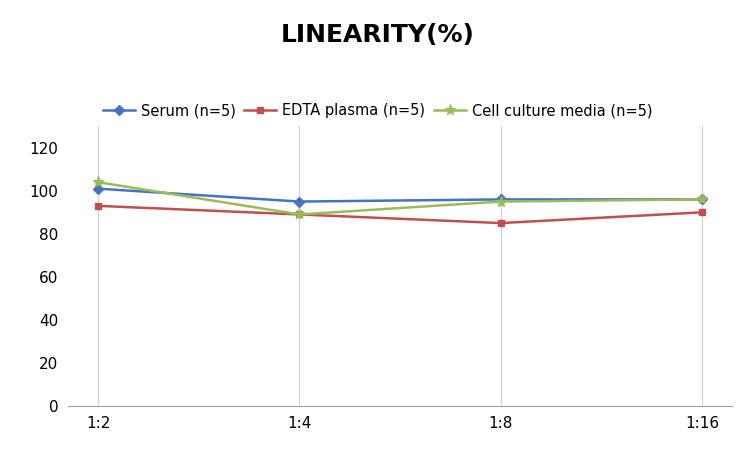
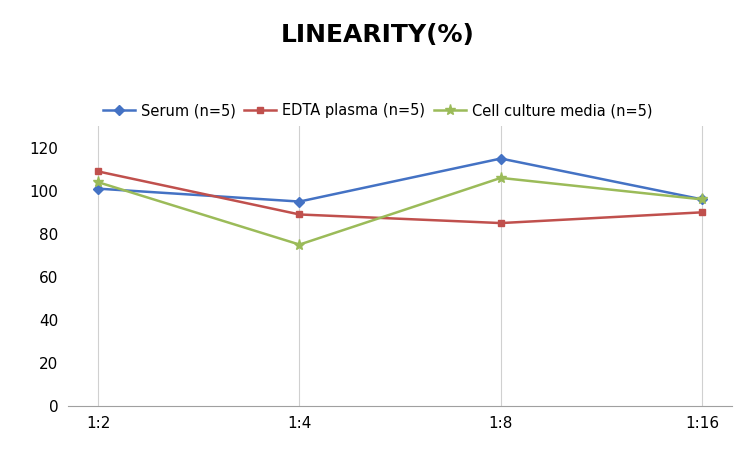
EDTA plasma (n=5)/1:2: 93 -> 109
Cell culture media (n=5)/1:4: 89 -> 75
Serum (n=5)/1:8: 96 -> 115
Cell culture media (n=5)/1:8: 95 -> 106
